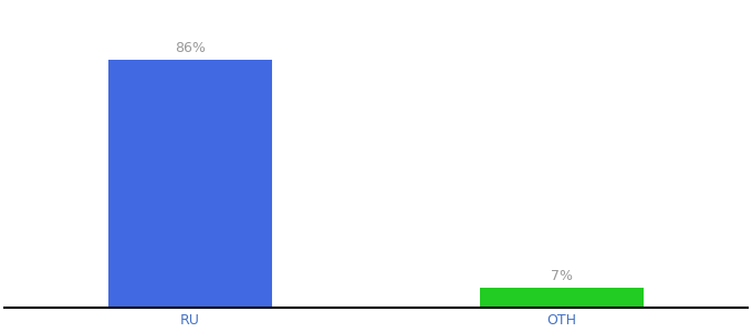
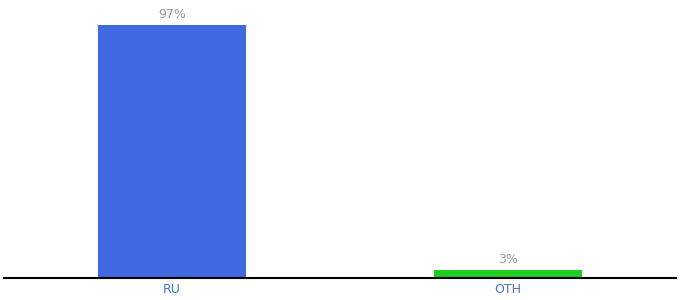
RU: 86% -> 97%
OTH: 7% -> 3%
